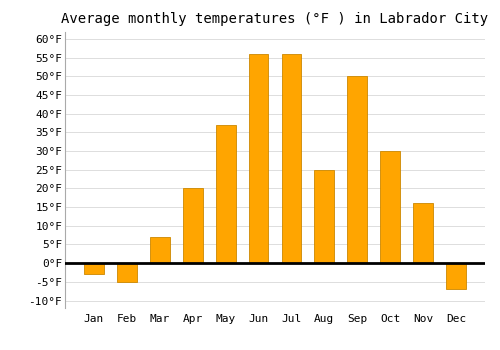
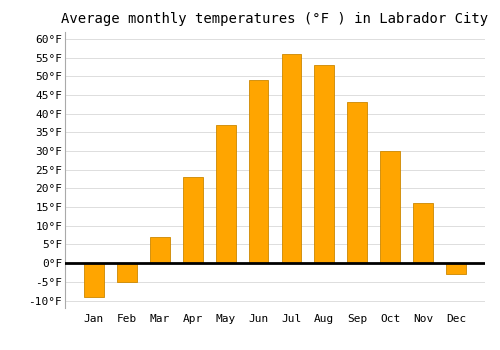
Jan: -3°F -> -9°F
Apr: 20°F -> 23°F
Jun: 56°F -> 49°F
Aug: 25°F -> 53°F
Sep: 50°F -> 43°F
Dec: -7°F -> -3°F
